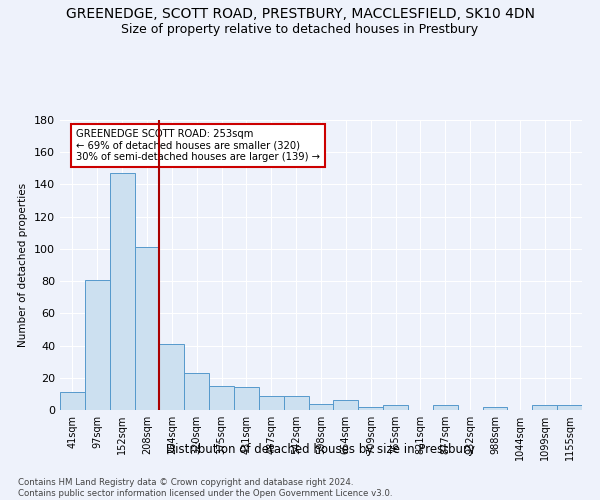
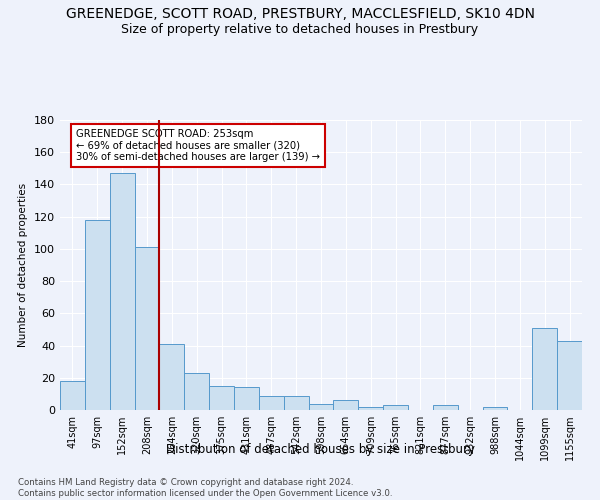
41sqm: 11 -> 18
97sqm: 81 -> 118
1099sqm: 3 -> 51
1155sqm: 3 -> 43
